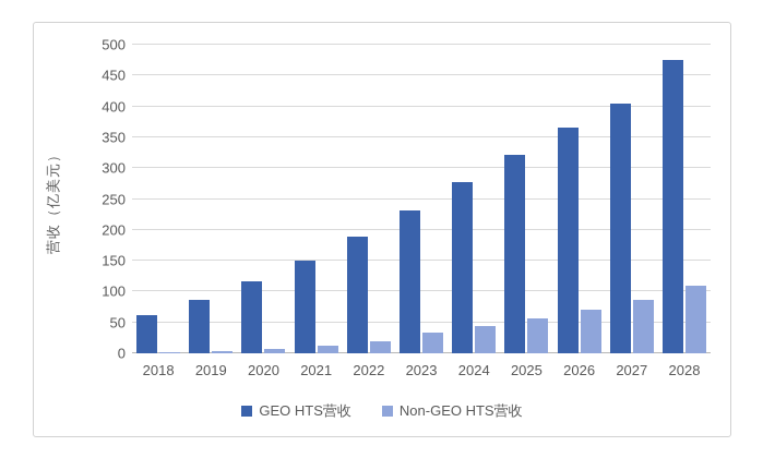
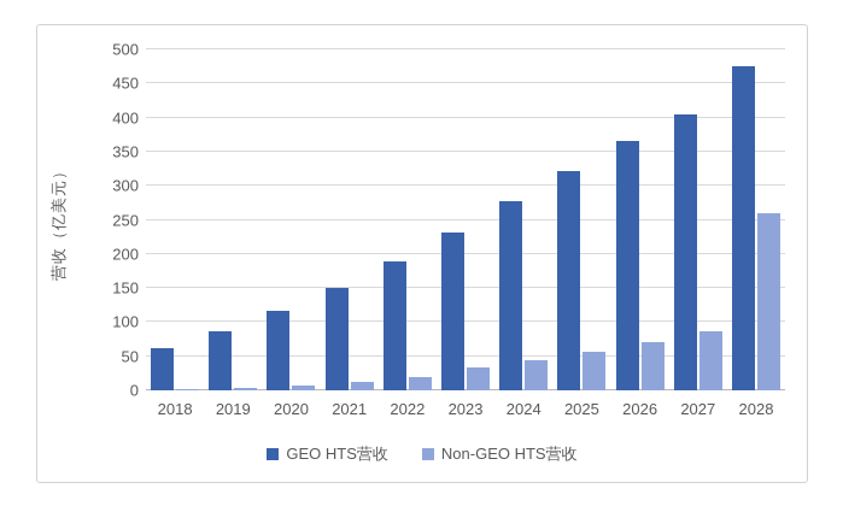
Non-GEO HTS营收/2028: 110 -> 260
